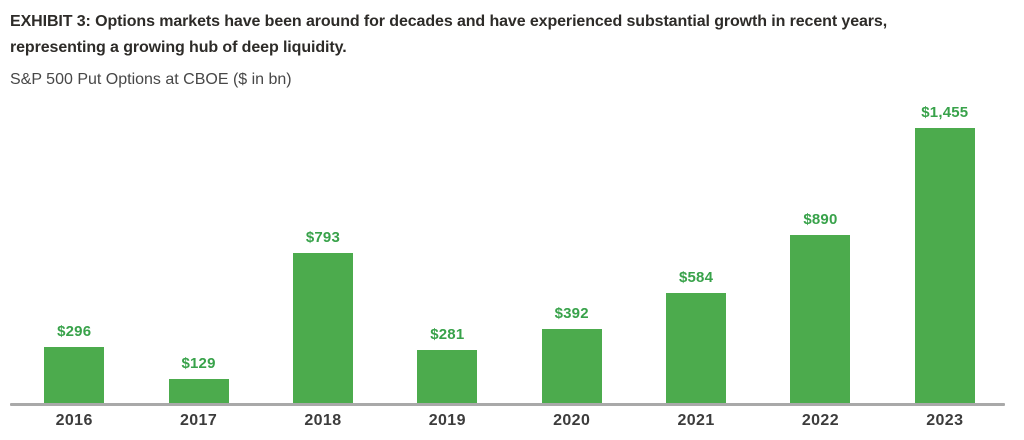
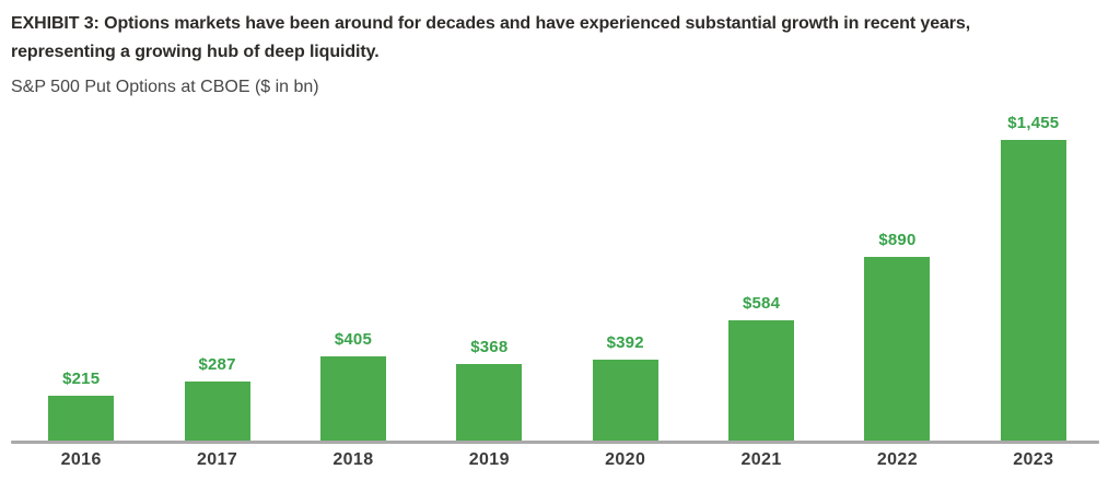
2016: $296 -> $215
2017: $129 -> $287
2018: $793 -> $405
2019: $281 -> $368
